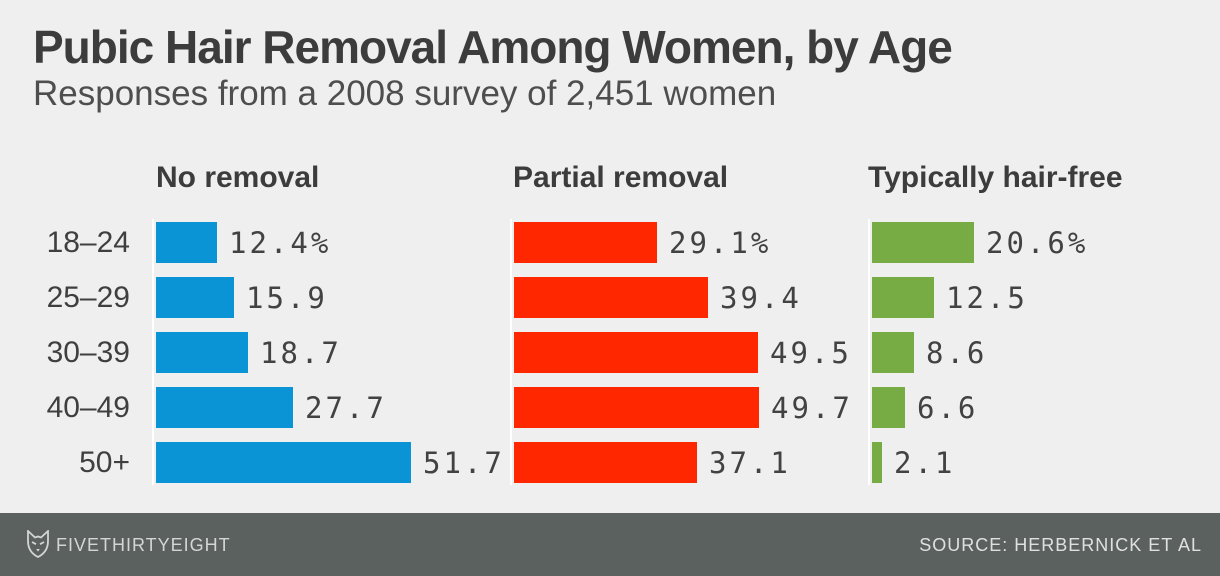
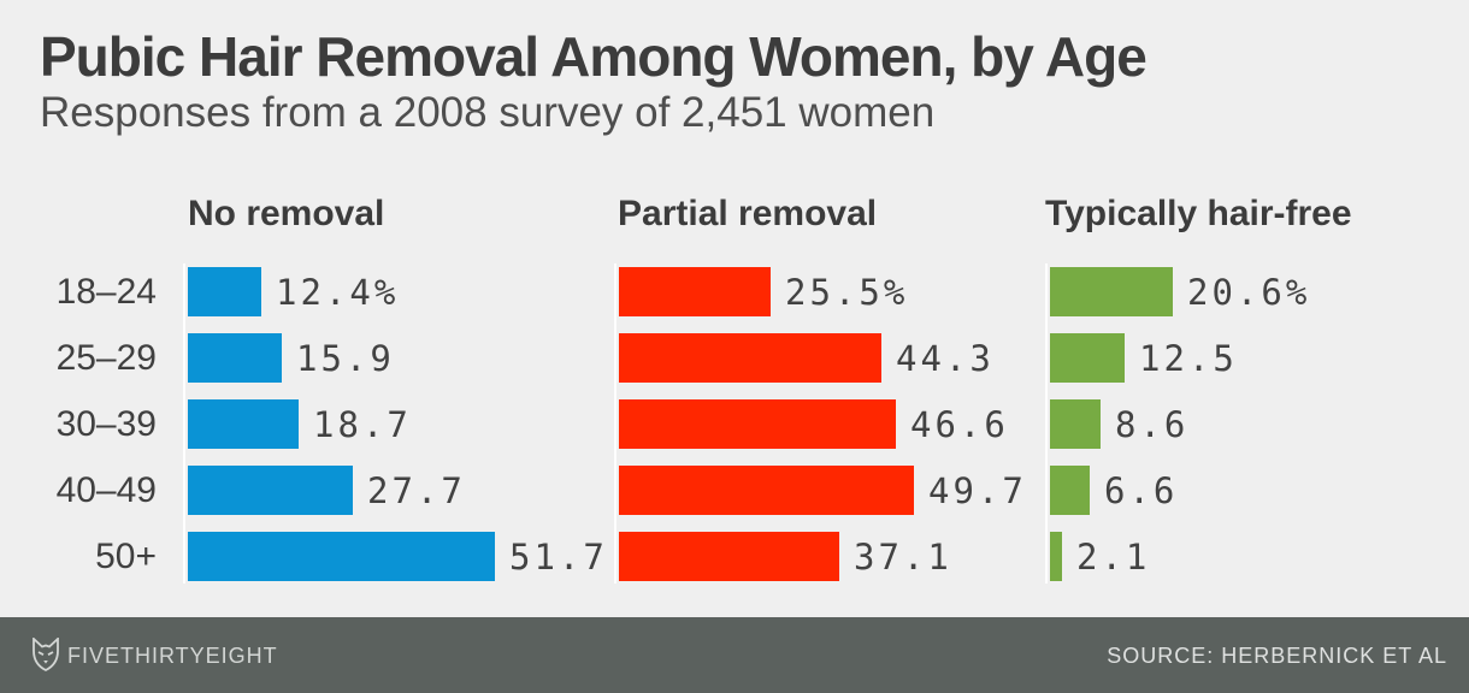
Partial removal/18–24: 29.1% -> 25.5%
Partial removal/25–29: 39.4 -> 44.3
Partial removal/30–39: 49.5 -> 46.6
